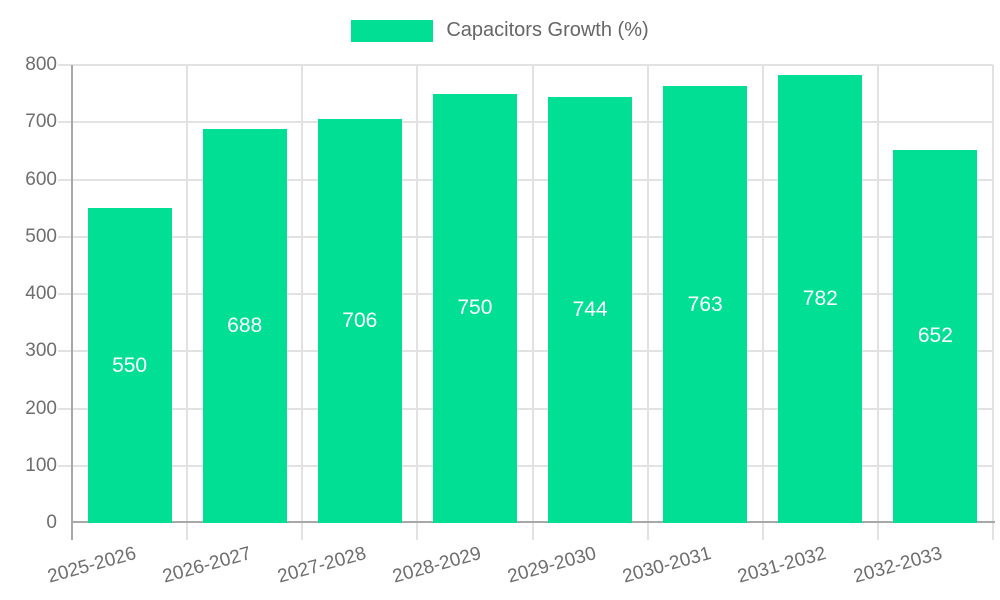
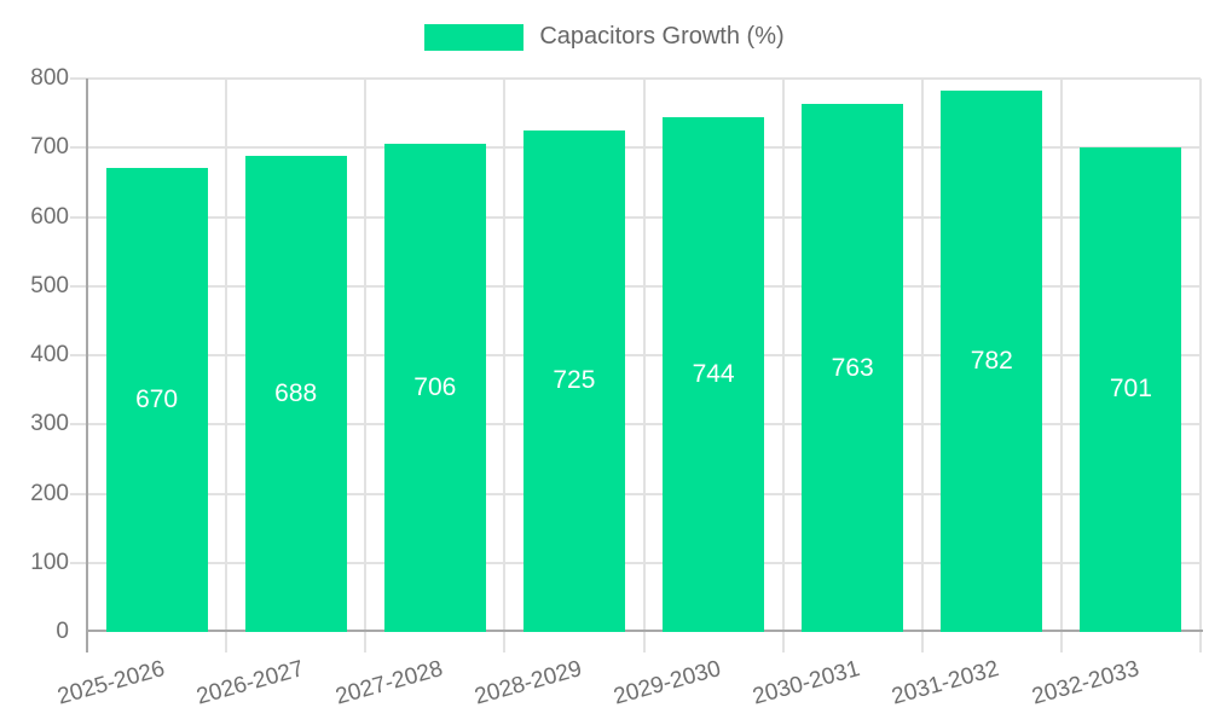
2025-2026: 550 -> 670
2028-2029: 750 -> 725
2032-2033: 652 -> 701
